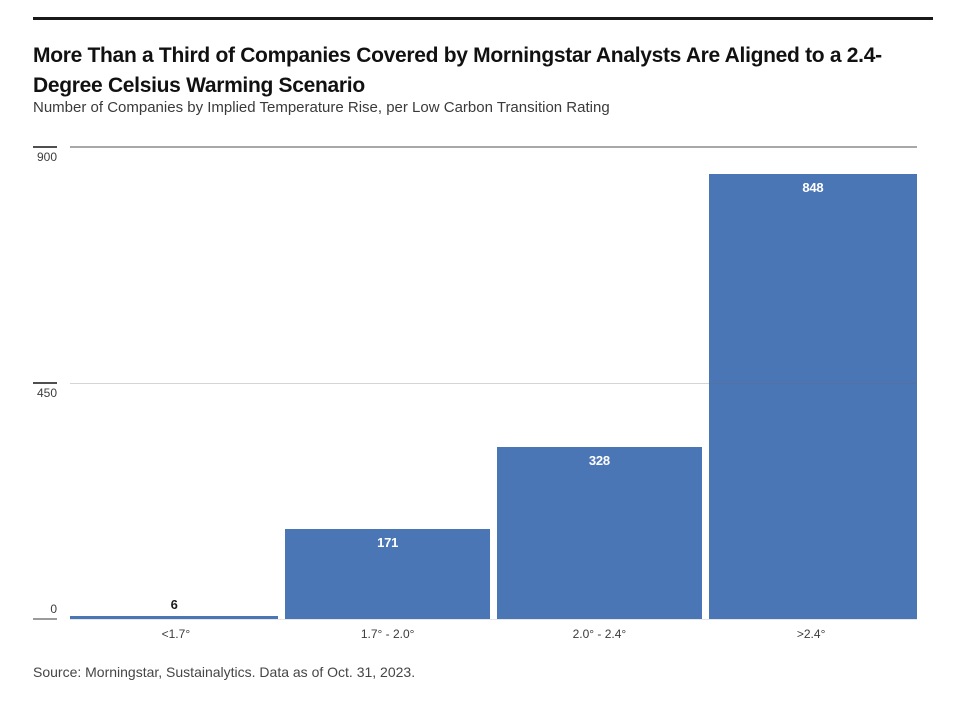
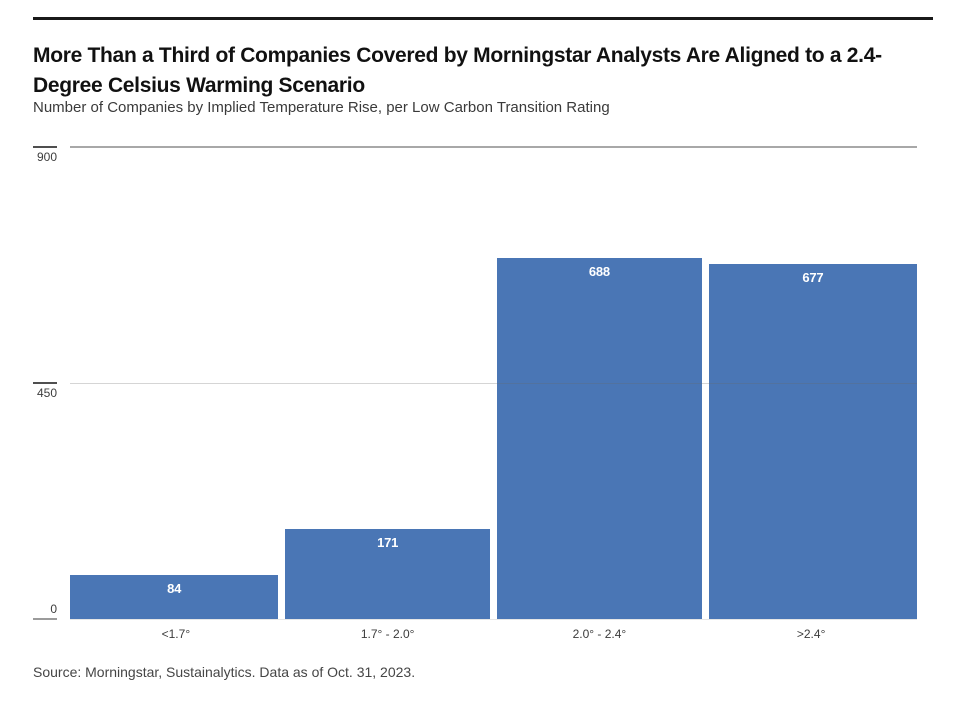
<1.7°: 6 -> 84
2.0° - 2.4°: 328 -> 688
>2.4°: 848 -> 677
